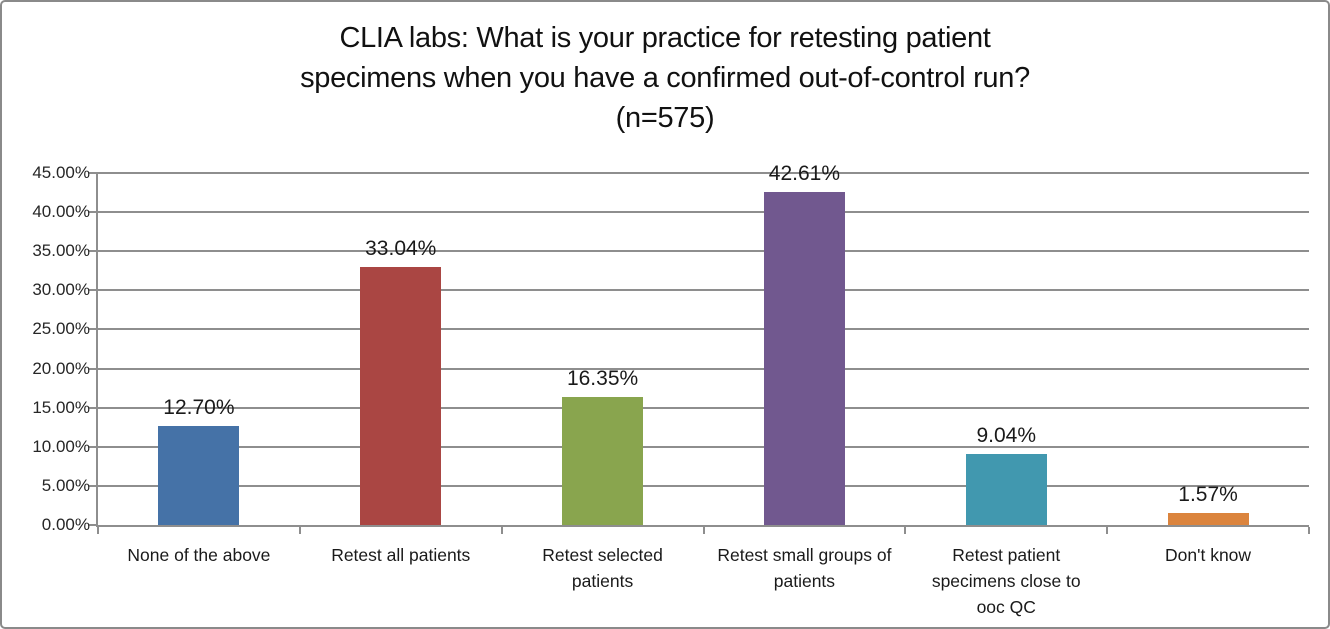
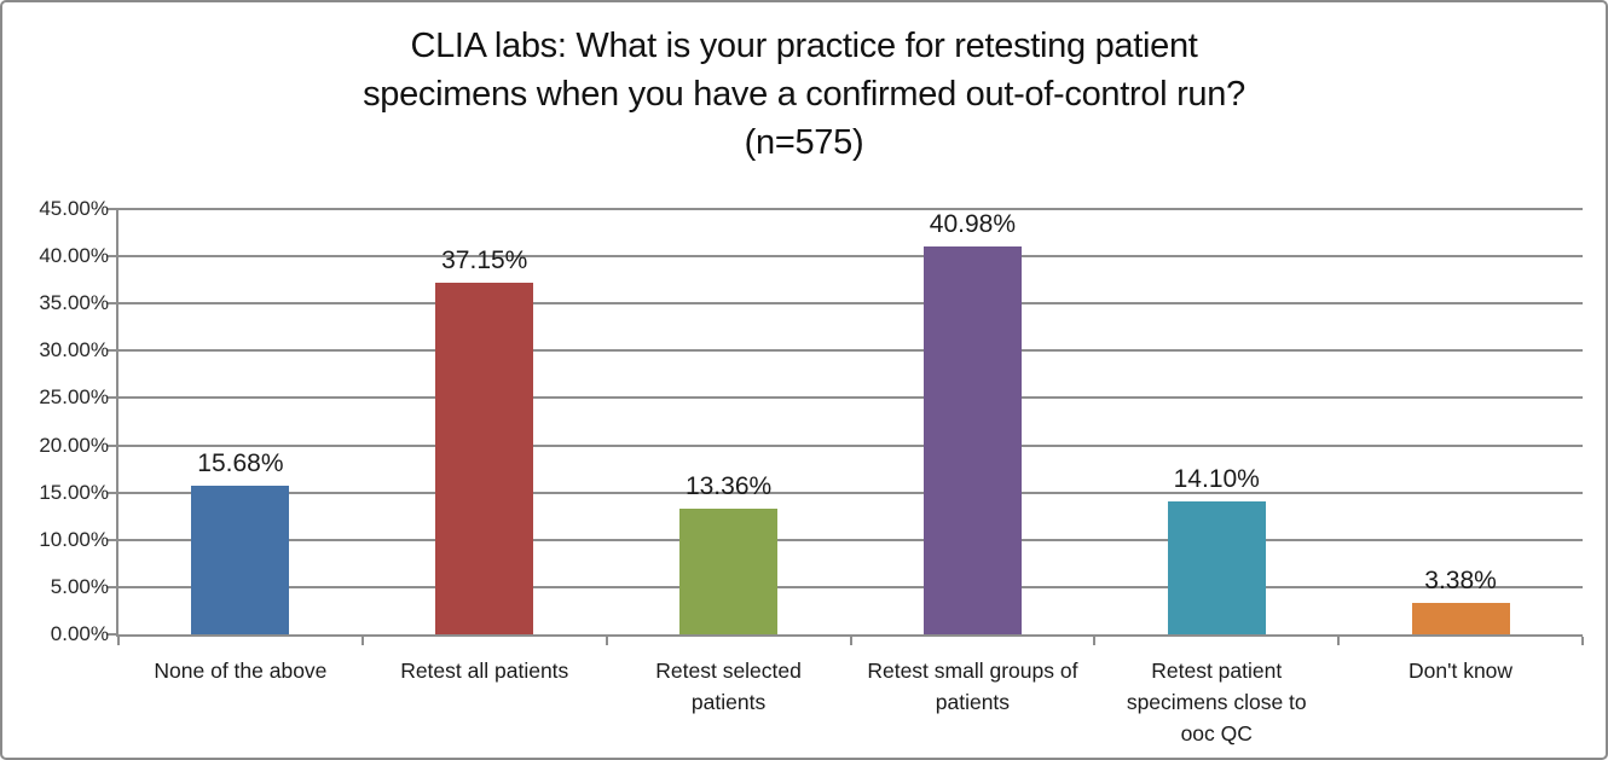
None of the above: 12.70% -> 15.68%
Retest all patients: 33.04% -> 37.15%
Retest selected patients: 16.35% -> 13.36%
Retest small groups of patients: 42.61% -> 40.98%
Retest patient specimens close to ooc QC: 9.04% -> 14.10%
Don't know: 1.57% -> 3.38%
